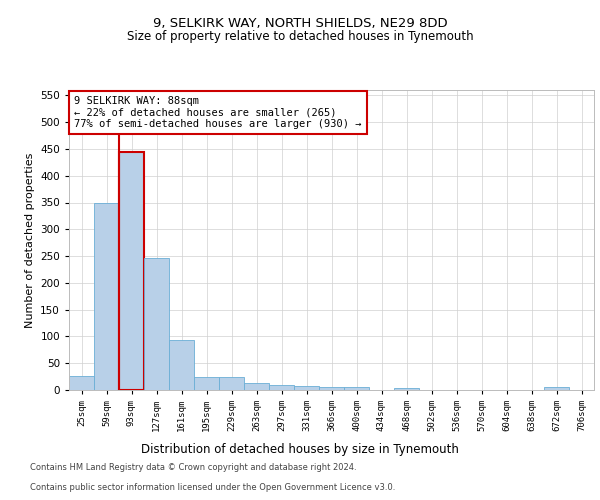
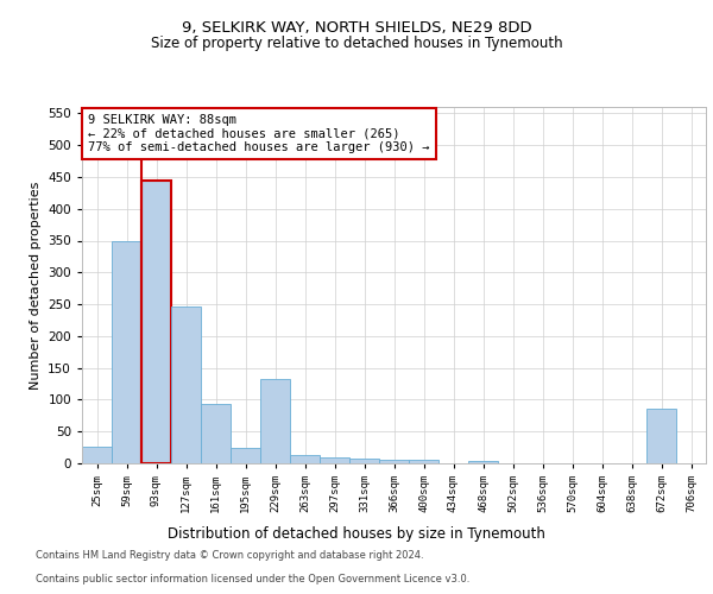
229sqm: 24 -> 132
672sqm: 5 -> 86
